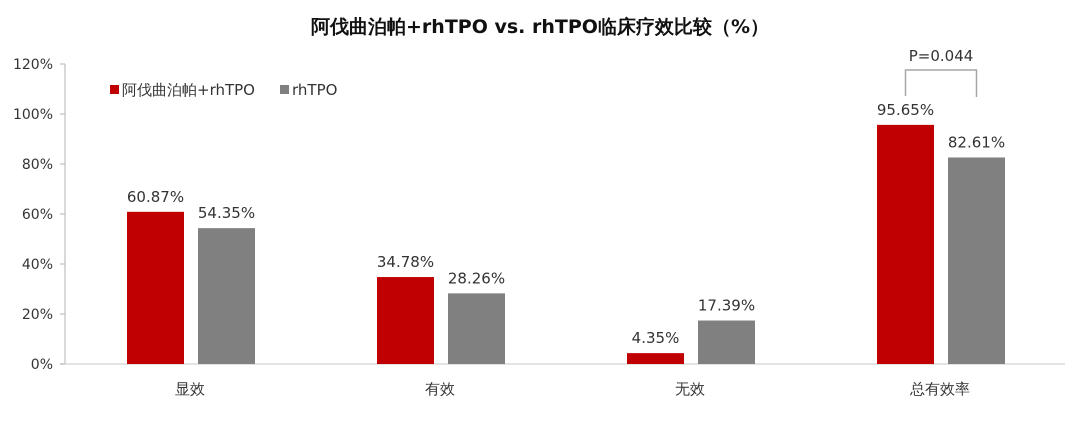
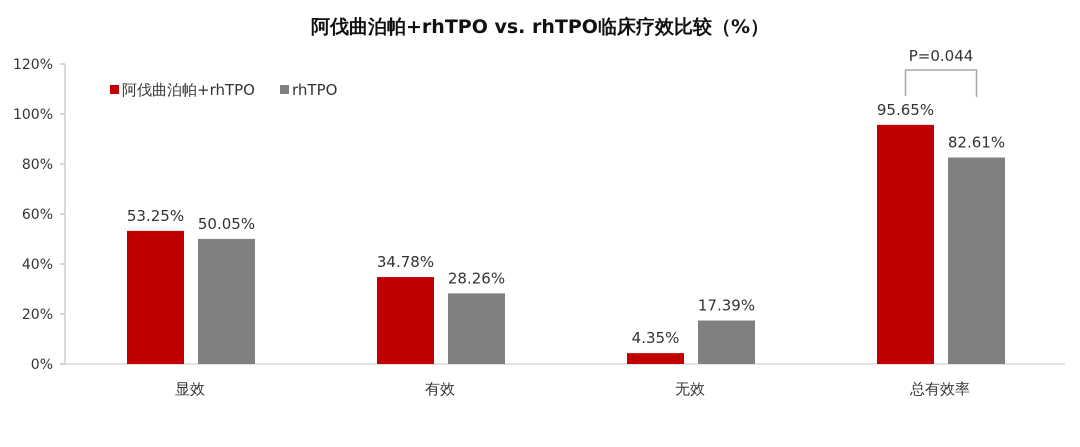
阿伐曲泊帕+rhTPO/显效: 60.87% -> 53.25%
rhTPO/显效: 54.35% -> 50.05%
